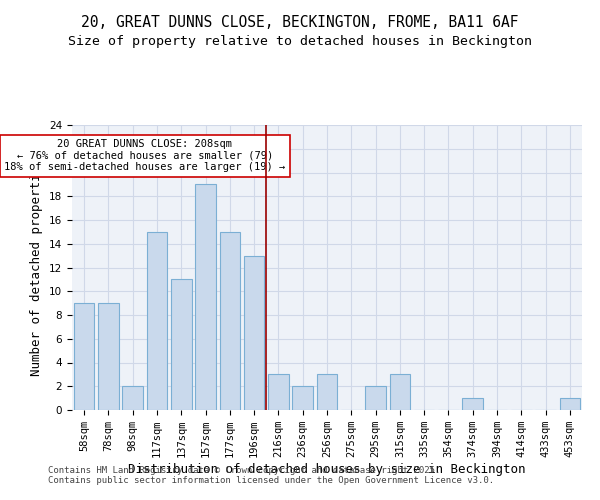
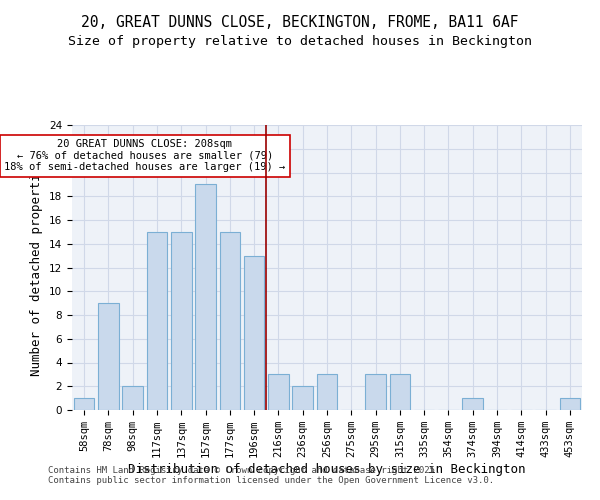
58sqm: 9 -> 1
137sqm: 11 -> 15
295sqm: 2 -> 3
